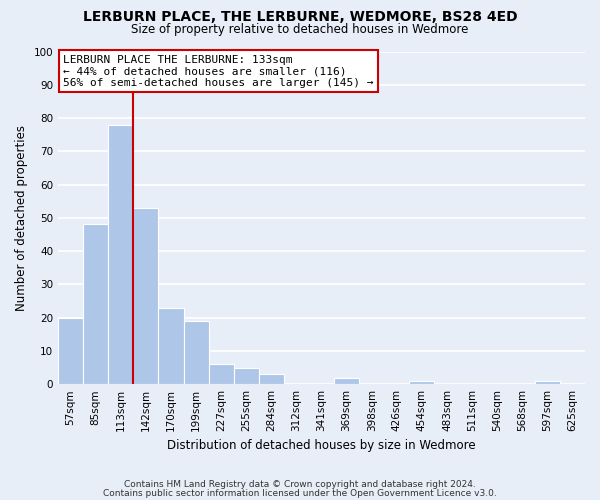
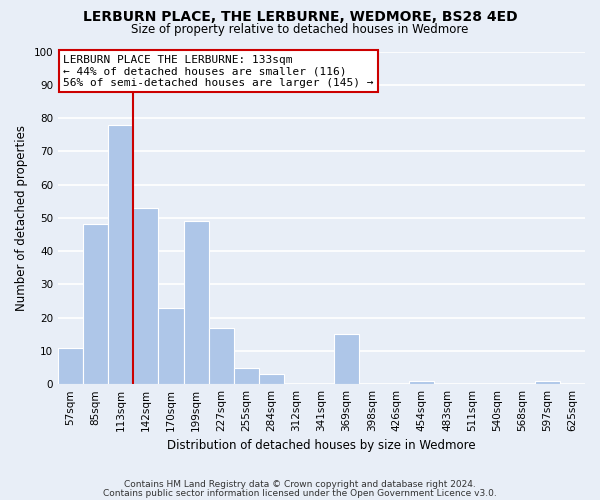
57sqm: 20 -> 11
199sqm: 19 -> 49
227sqm: 6 -> 17
369sqm: 2 -> 15
